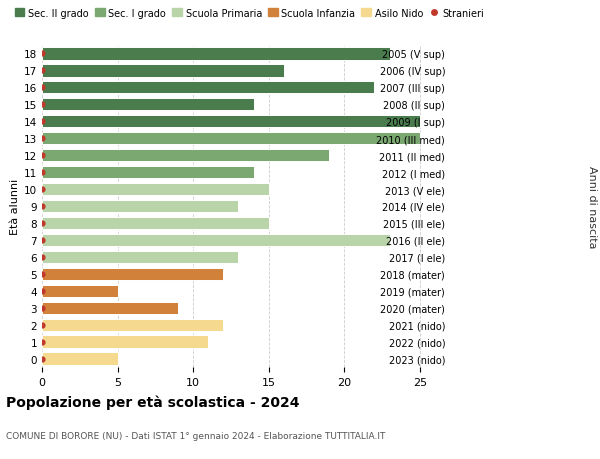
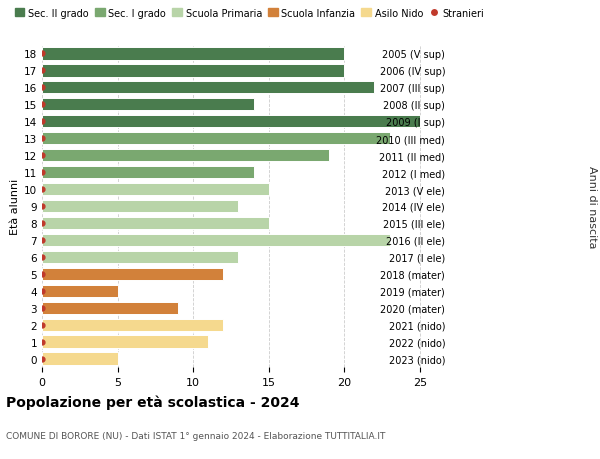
18: 23 -> 20
17: 16 -> 20
13: 25 -> 23
